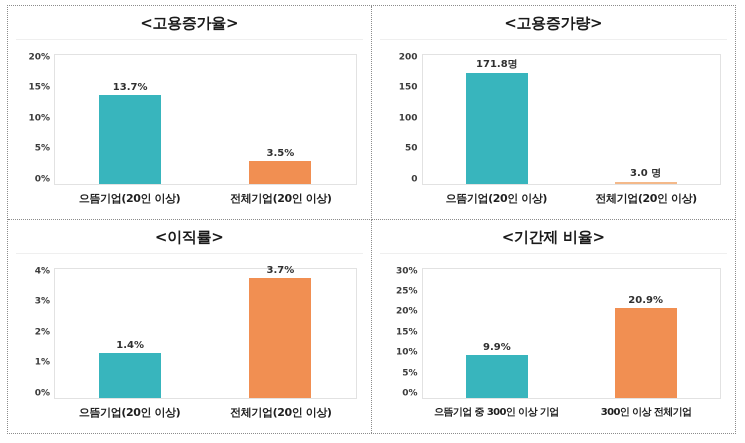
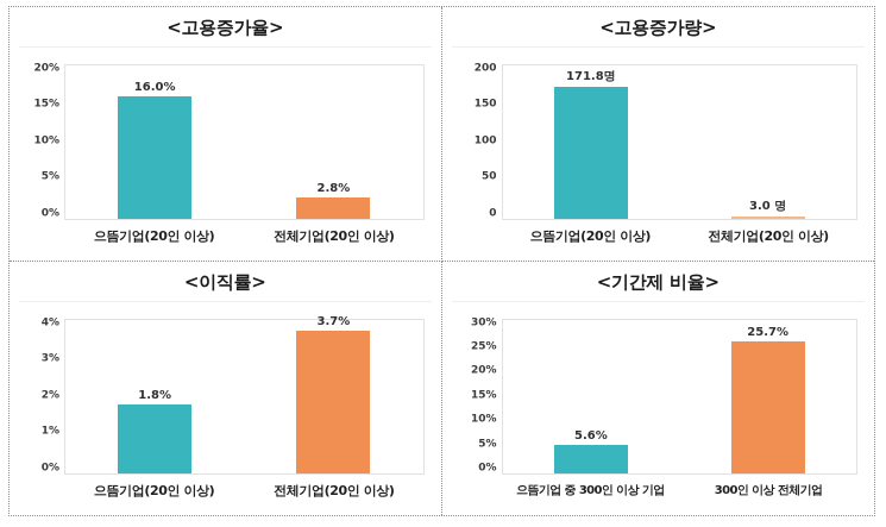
<고용증가율>/으뜸기업(20인 이상): 13.7% -> 16.0%
<고용증가율>/전체기업(20인 이상): 3.5% -> 2.8%
<이직률>/으뜸기업(20인 이상): 1.4% -> 1.8%
<기간제 비율>/으뜸기업 중 300인 이상 기업: 9.9% -> 5.6%
<기간제 비율>/300인 이상 전체기업: 20.9% -> 25.7%
